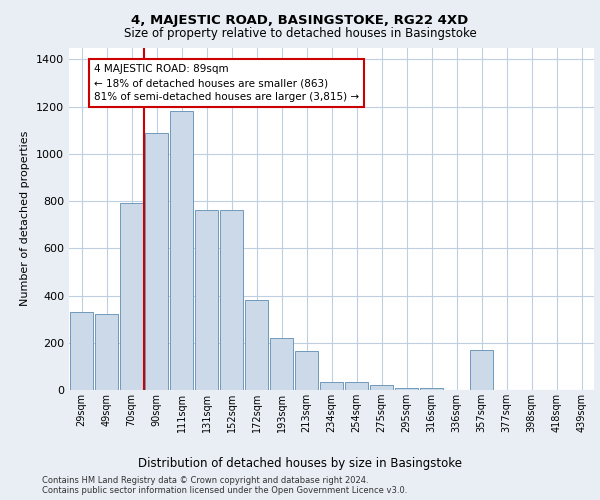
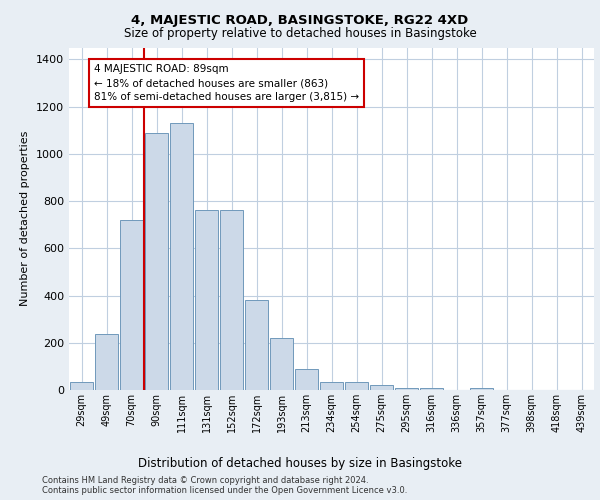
29sqm: 330 -> 35
49sqm: 320 -> 235
70sqm: 790 -> 720
111sqm: 1180 -> 1130
213sqm: 165 -> 90
357sqm: 170 -> 10
